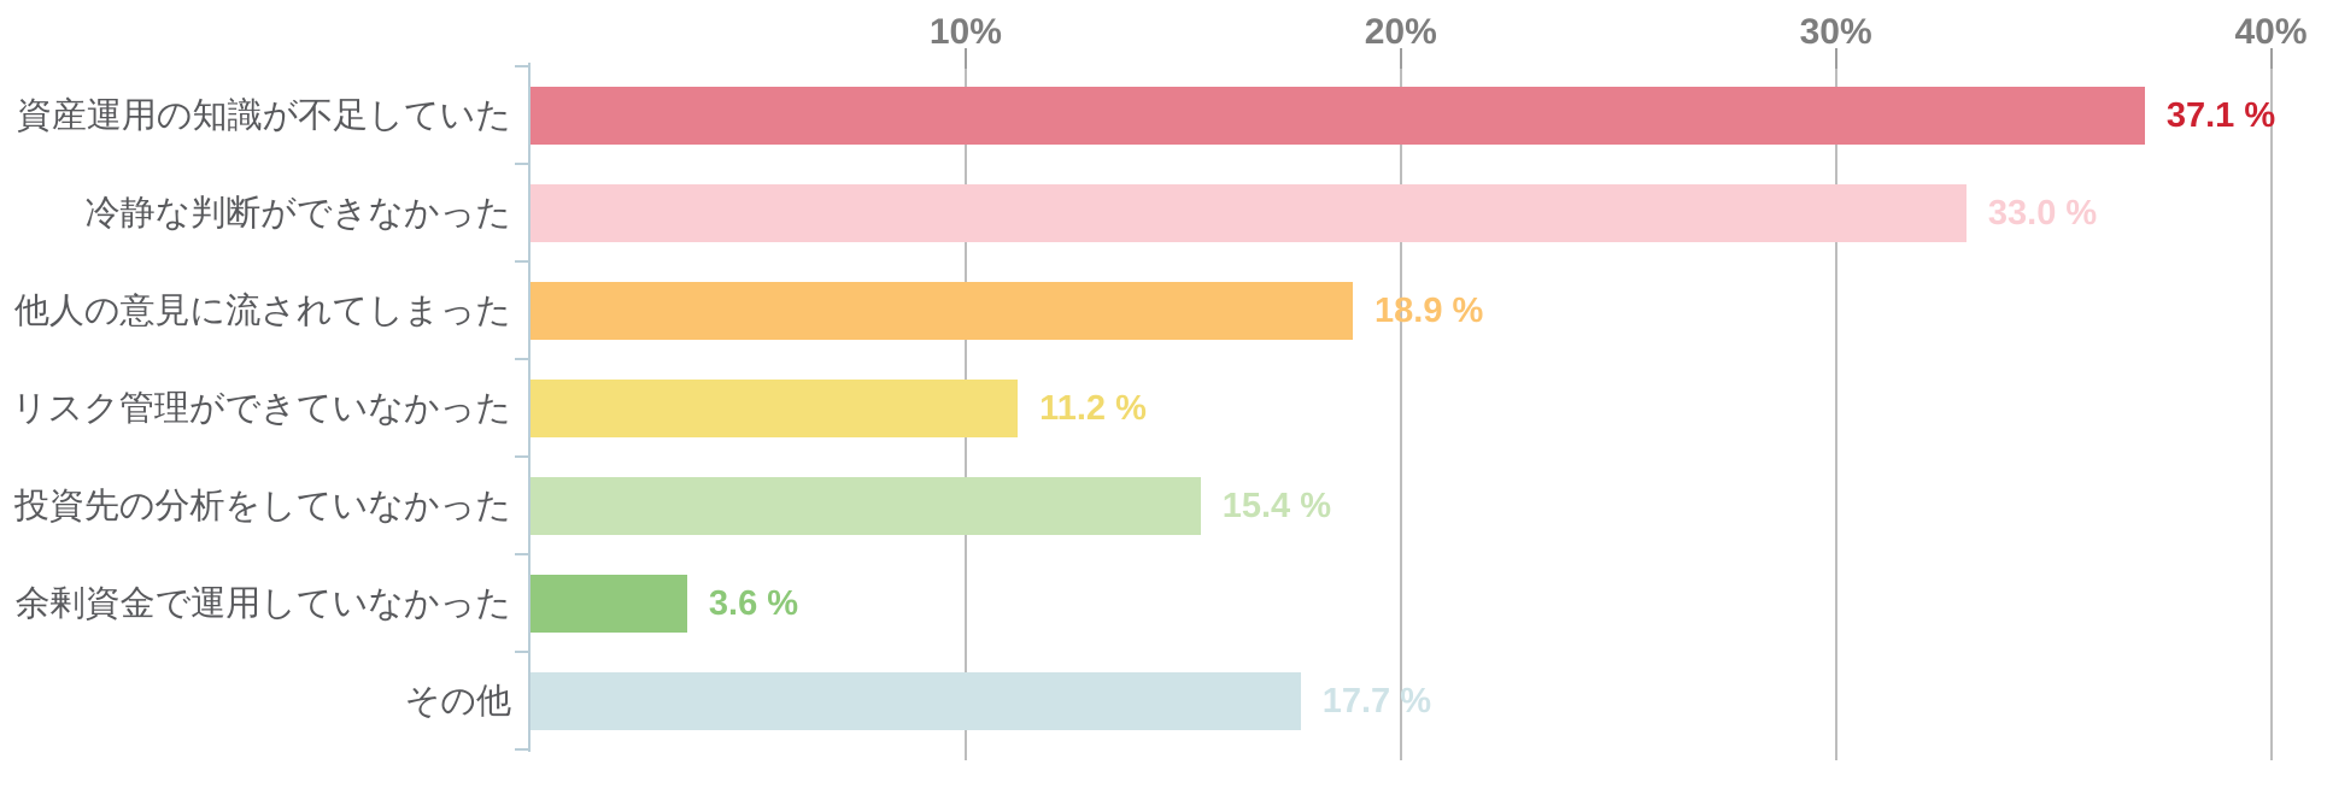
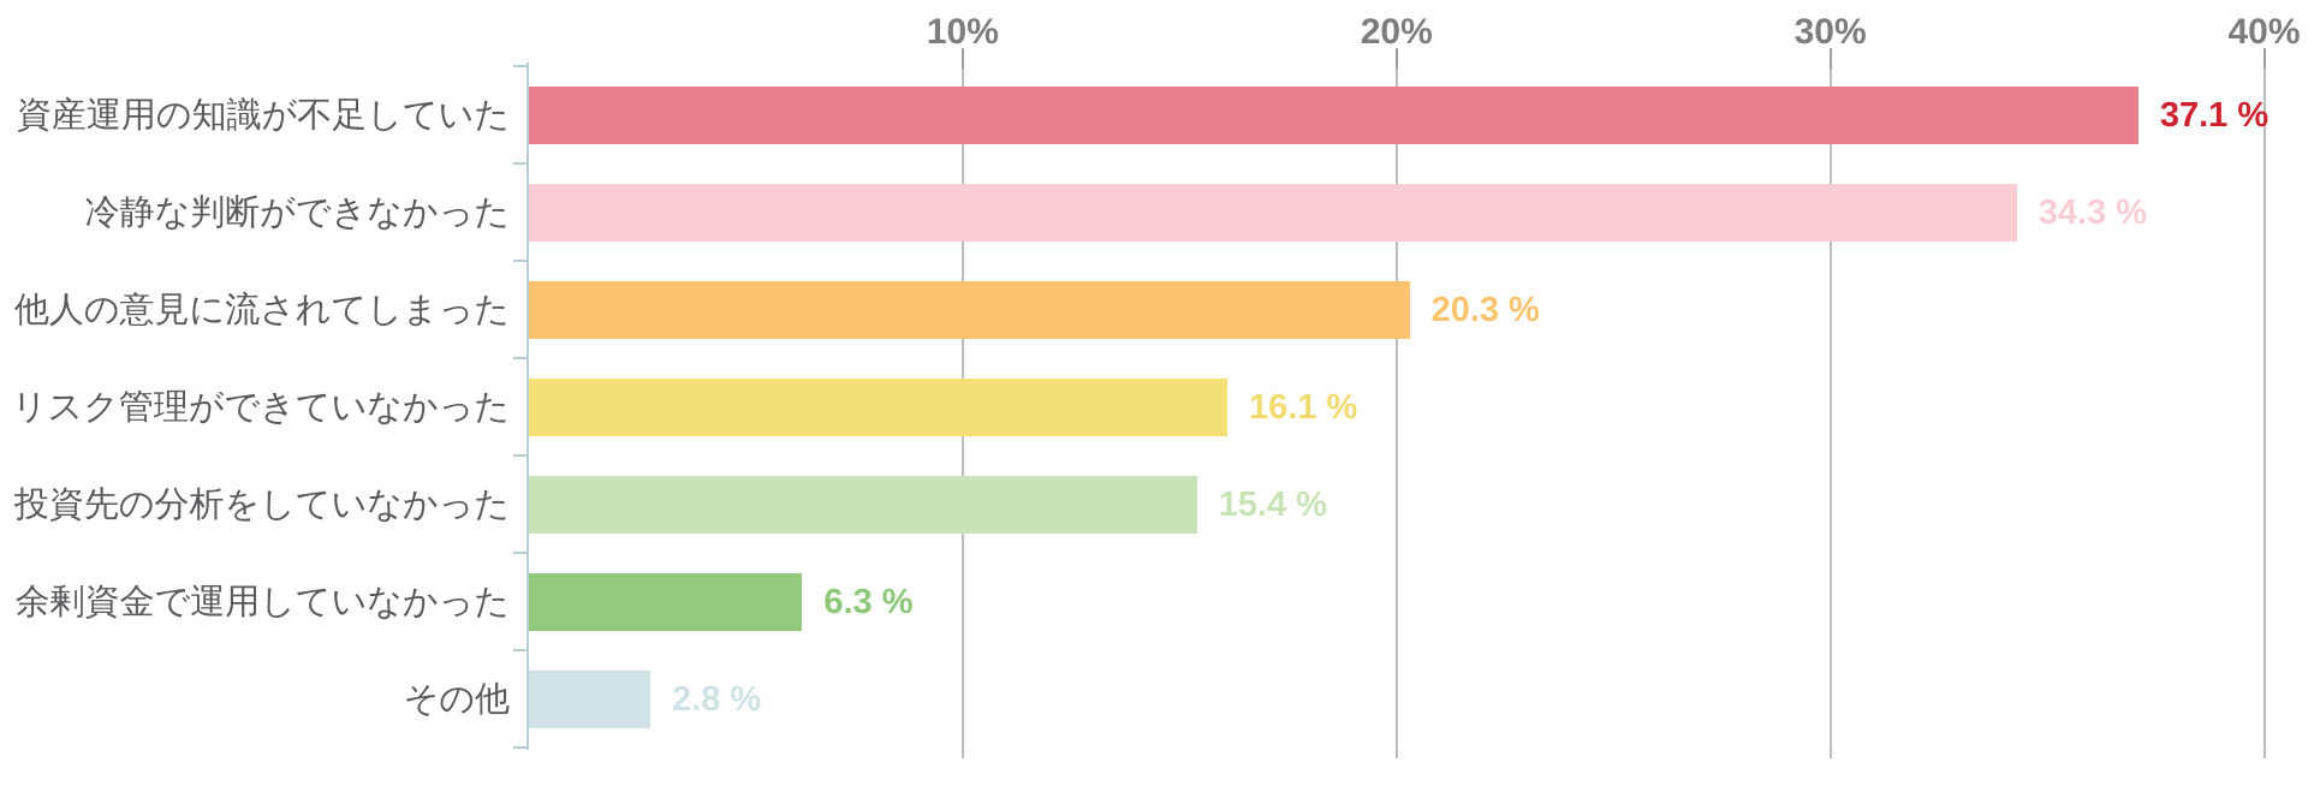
冷静な判断ができなかった: 33.0 -> 34.3
他人の意見に流されてしまった: 18.9 -> 20.3
リスク管理ができていなかった: 11.2 -> 16.1
余剰資金で運用していなかった: 3.6 -> 6.3
その他: 17.7 -> 2.8
